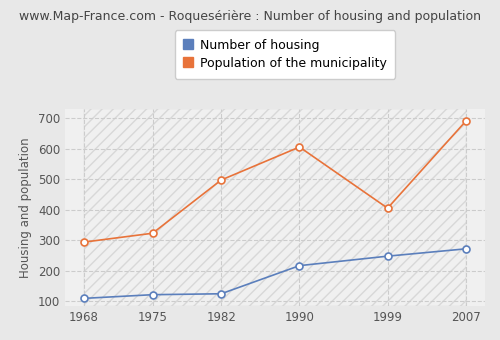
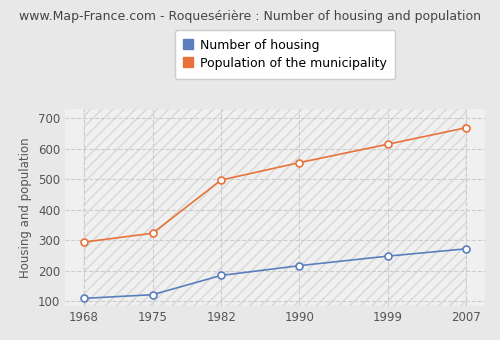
Number of housing/1982: 125 -> 185
Population of the municipality/1990: 605 -> 554
Population of the municipality/1999: 405 -> 614
Population of the municipality/2007: 690 -> 668
